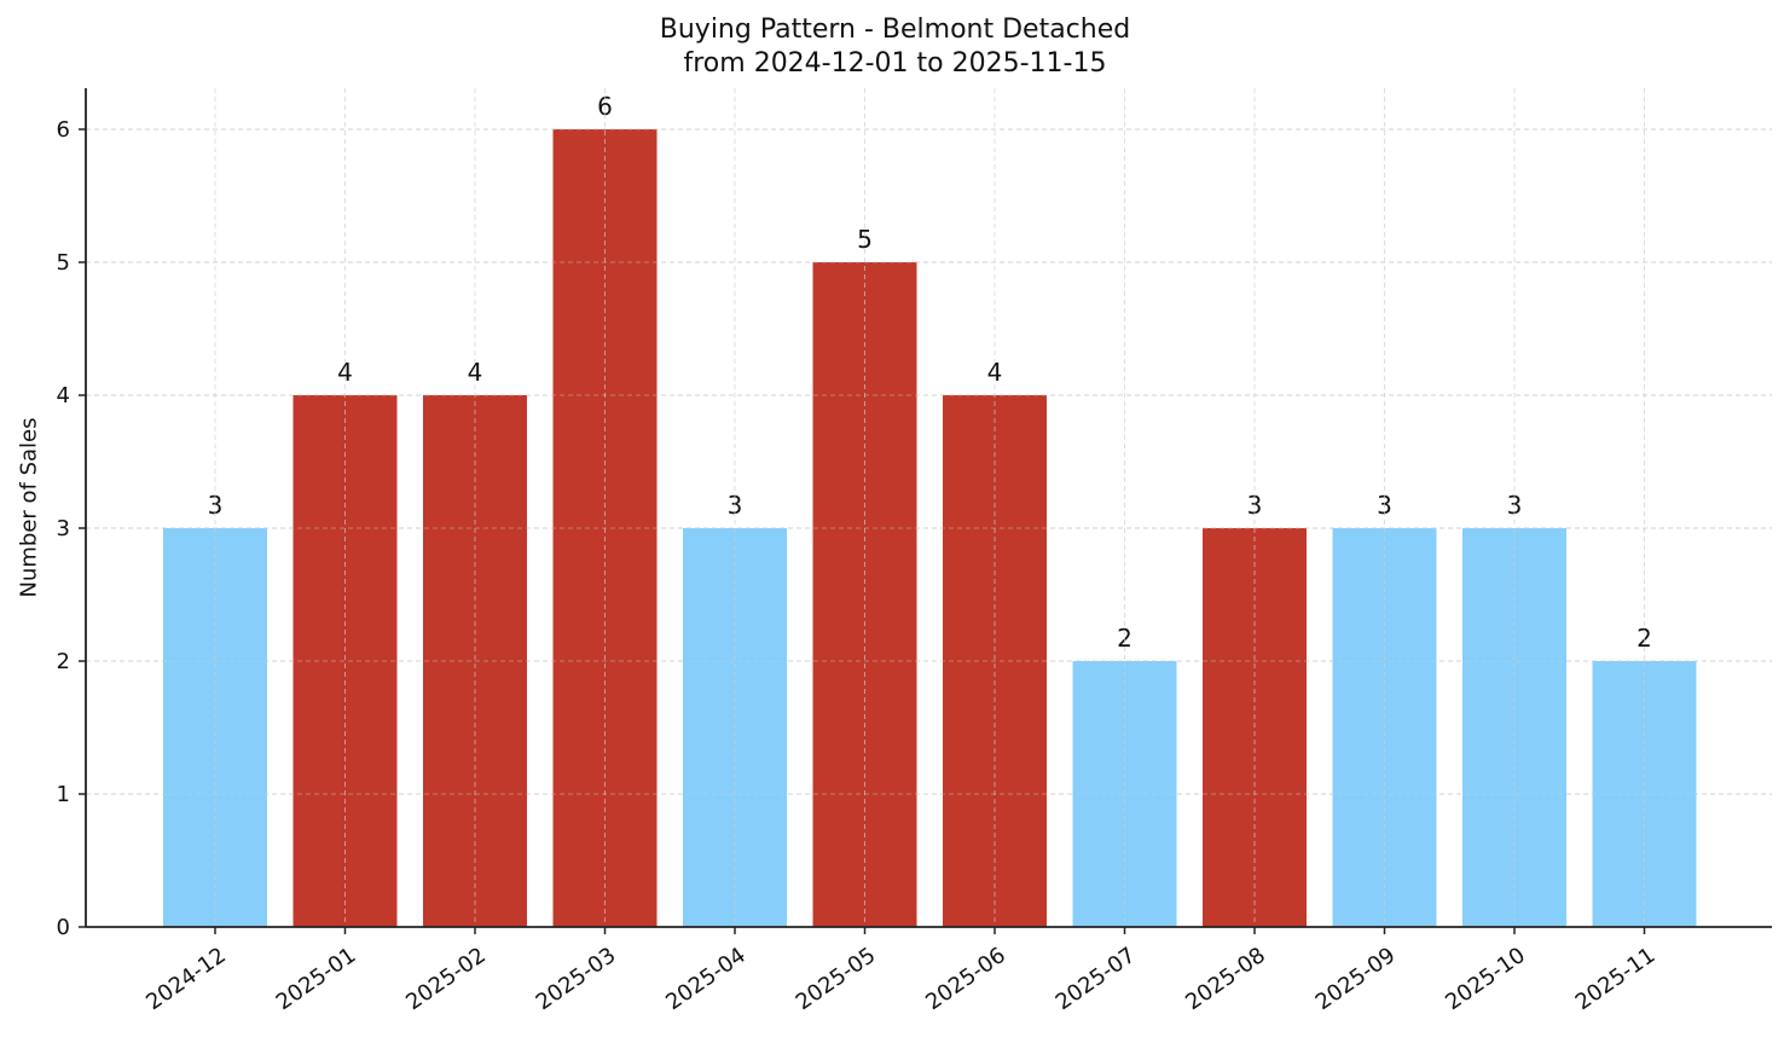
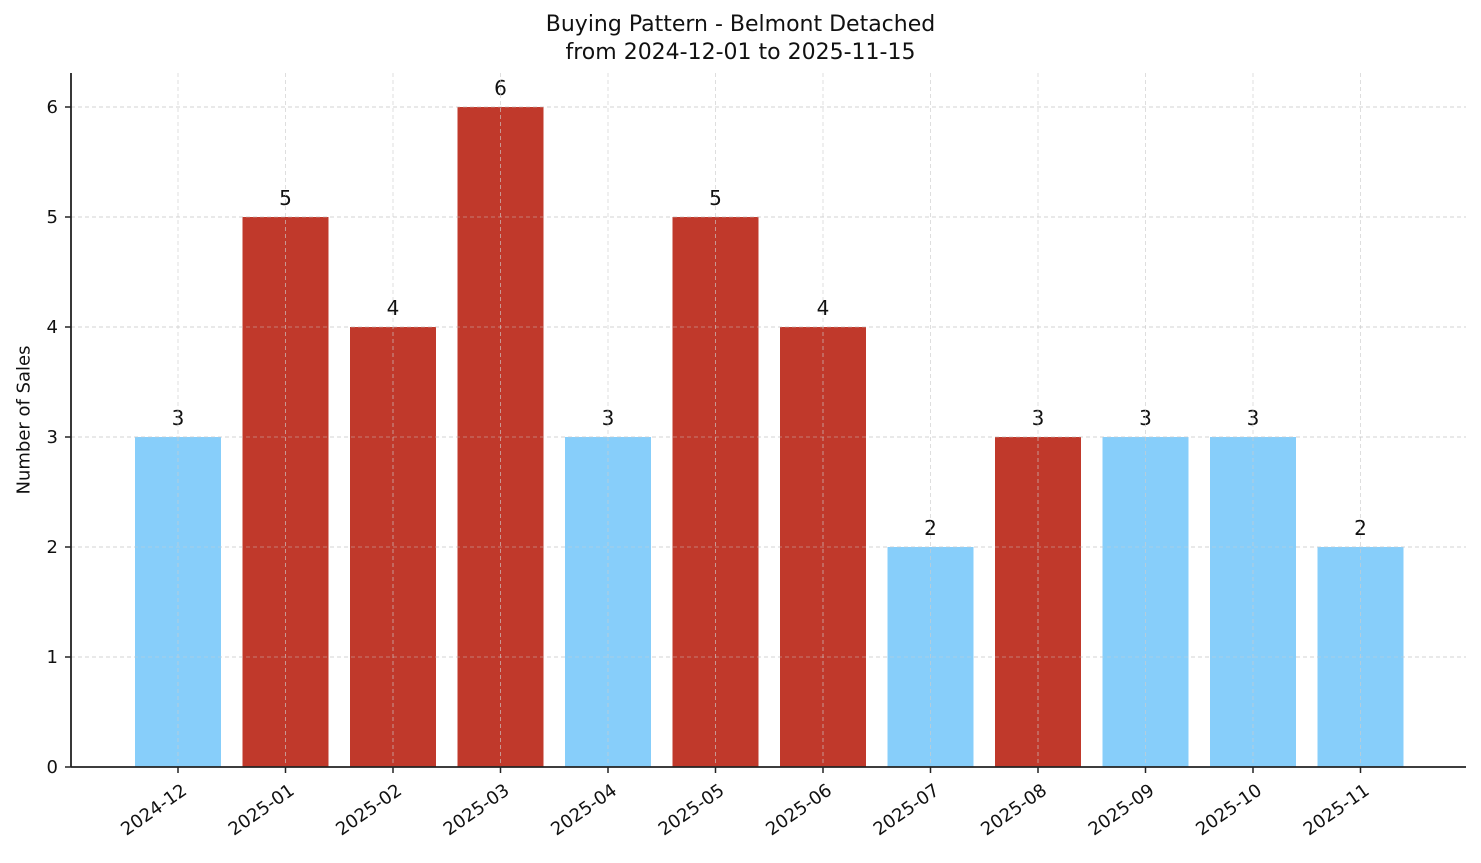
2025-01: 4 -> 5
